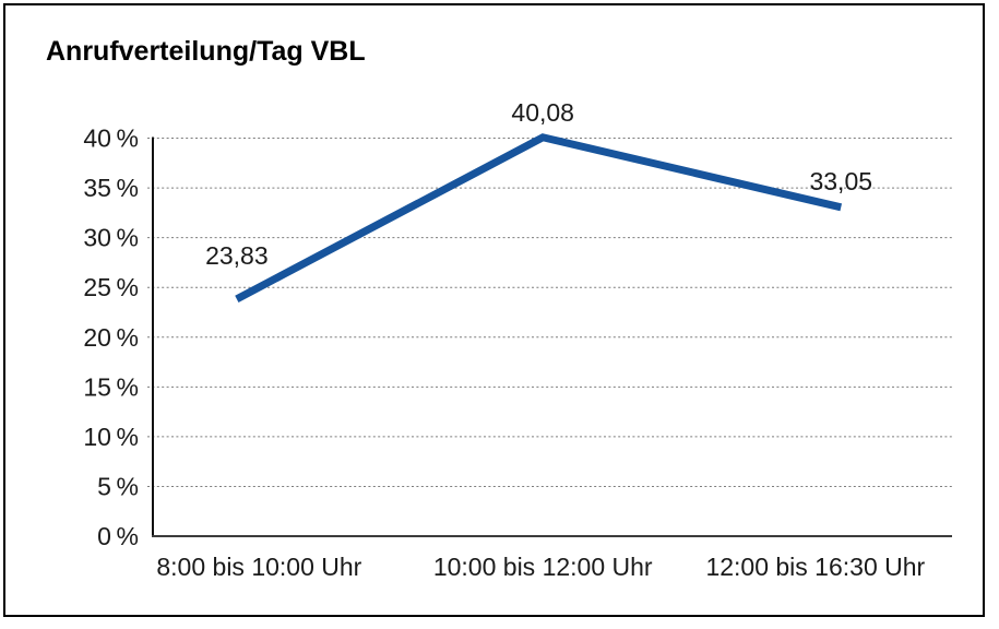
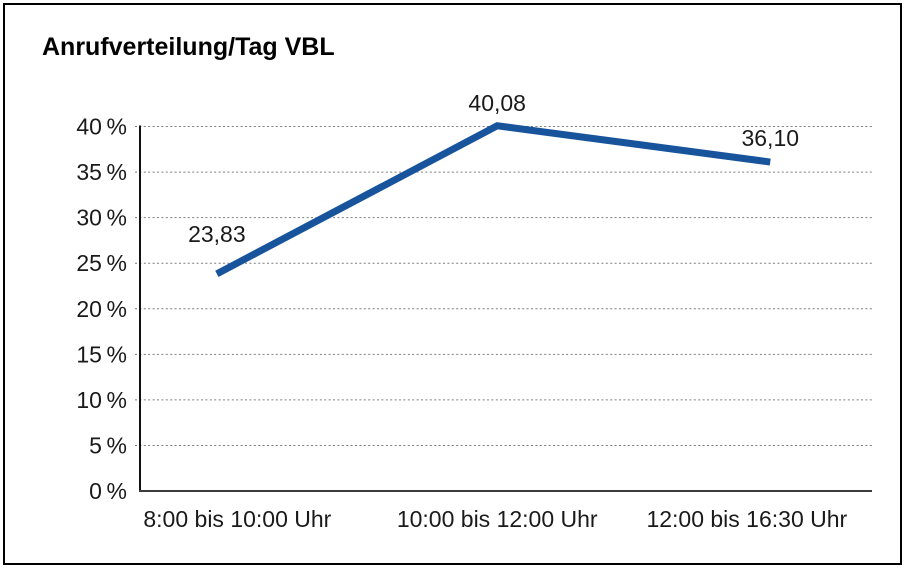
12:00 bis 16:30 Uhr: 33,05 -> 36,10
